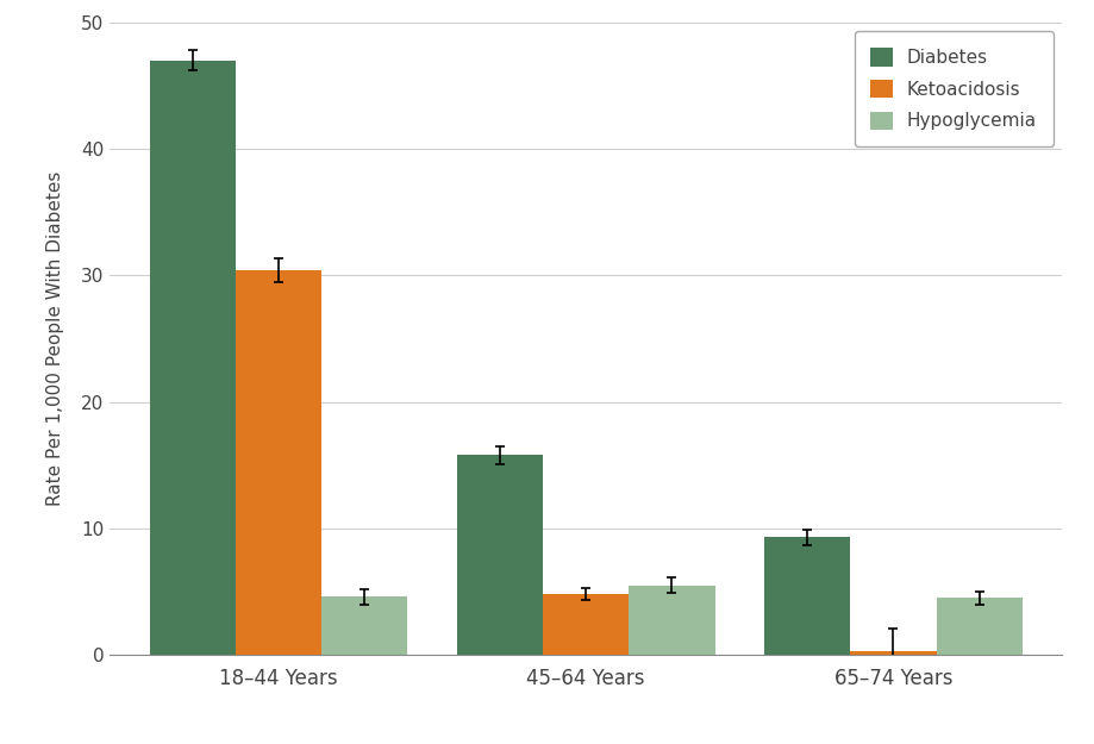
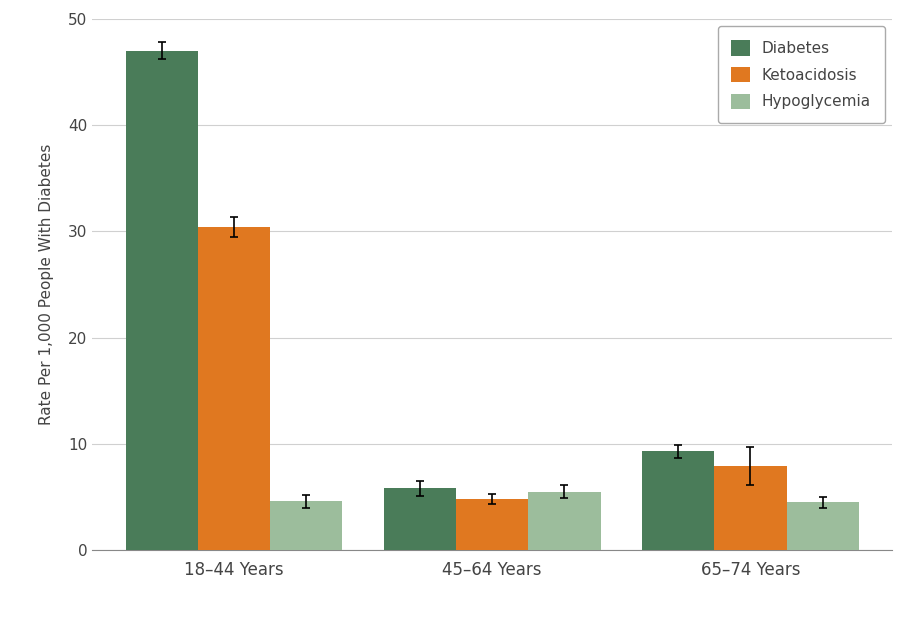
Diabetes/45–64 Years: 15.8 -> 5.8
Ketoacidosis/65–74 Years: 0.3 -> 7.9
